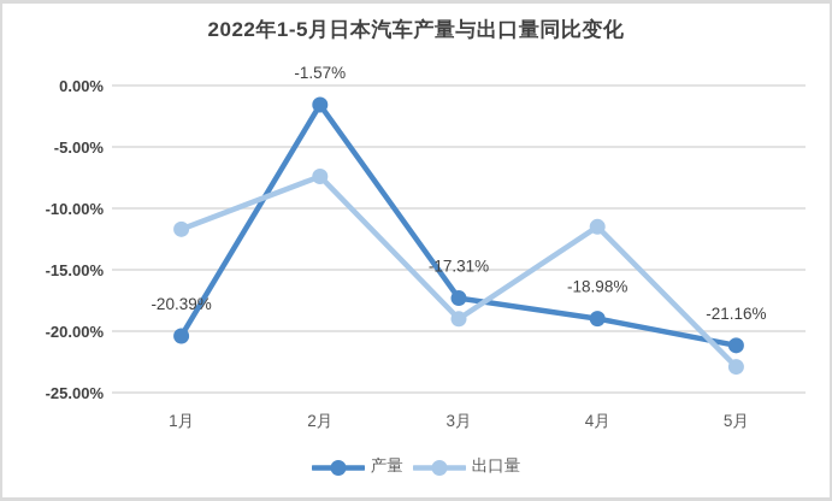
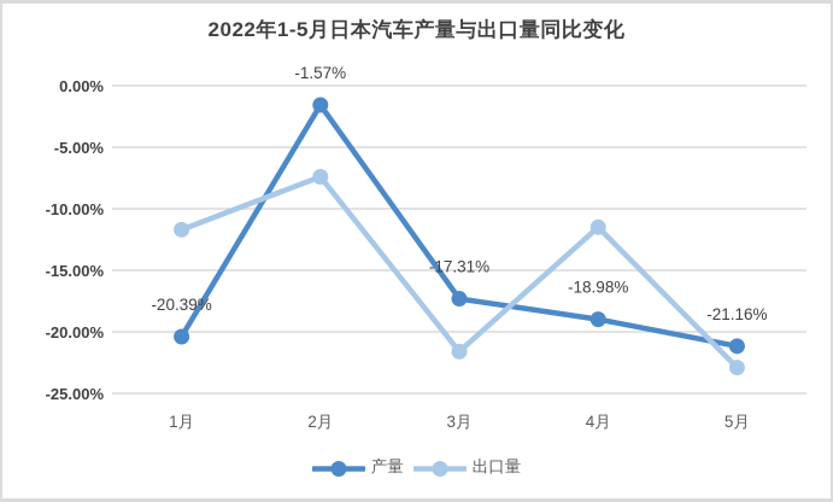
出口量/3月: -19.0% -> -21.6%
